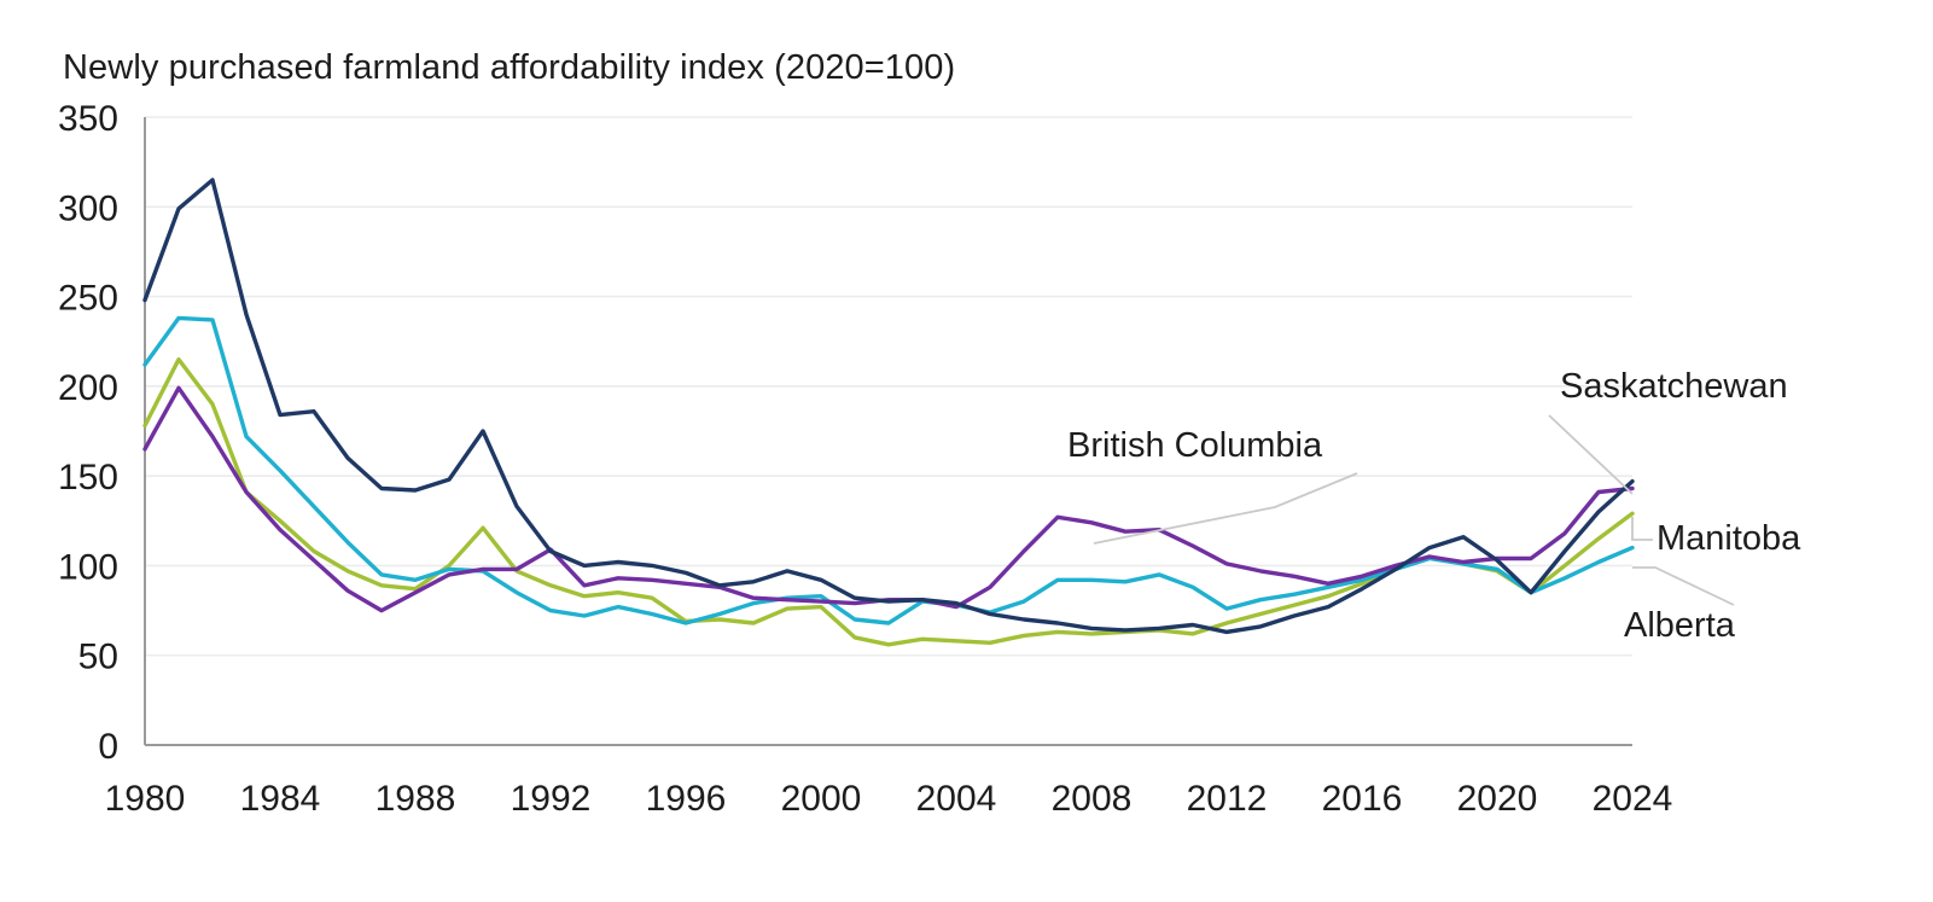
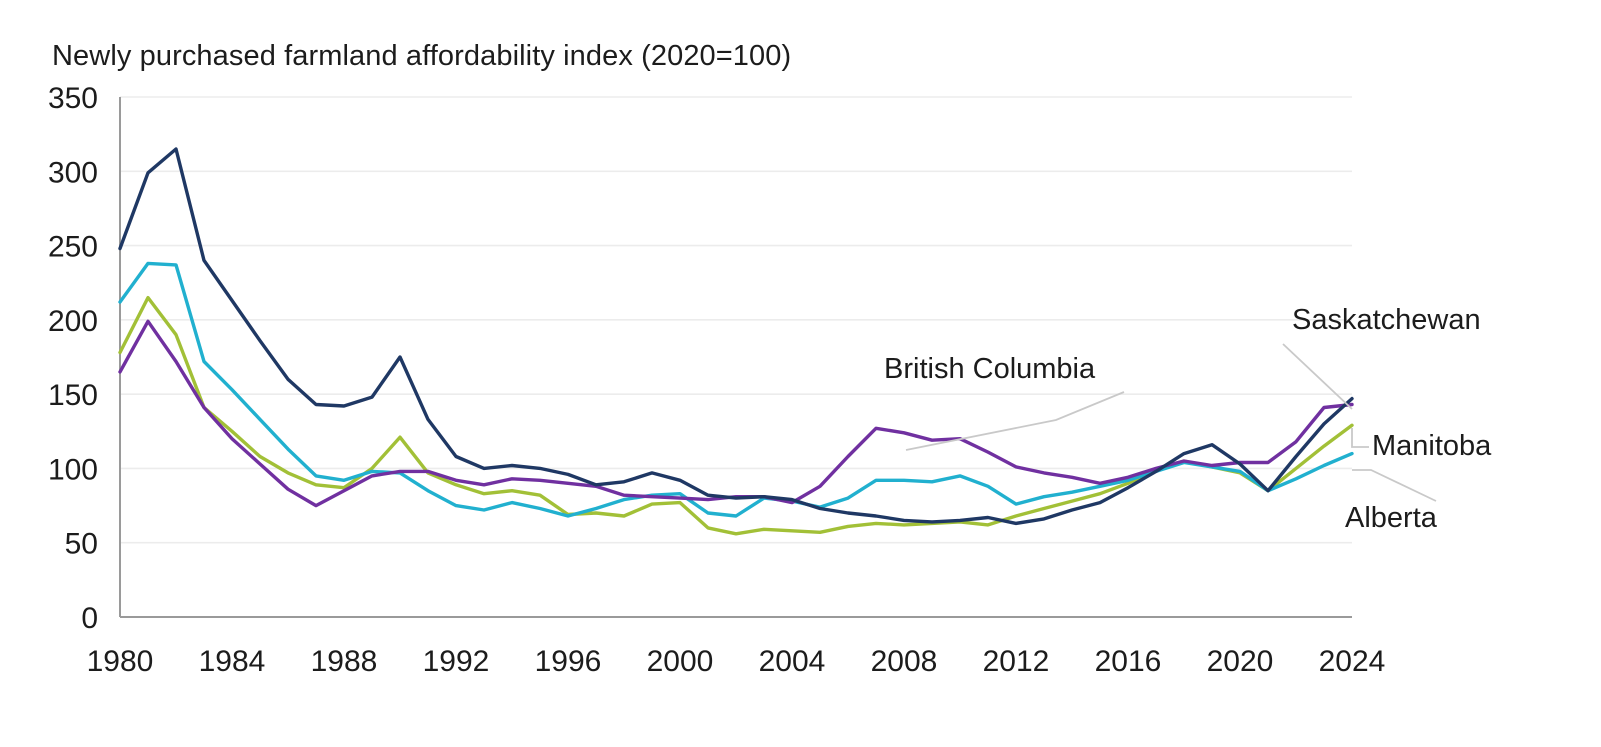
Saskatchewan/1984: 184 -> 213
British Columbia/1992: 109 -> 92
